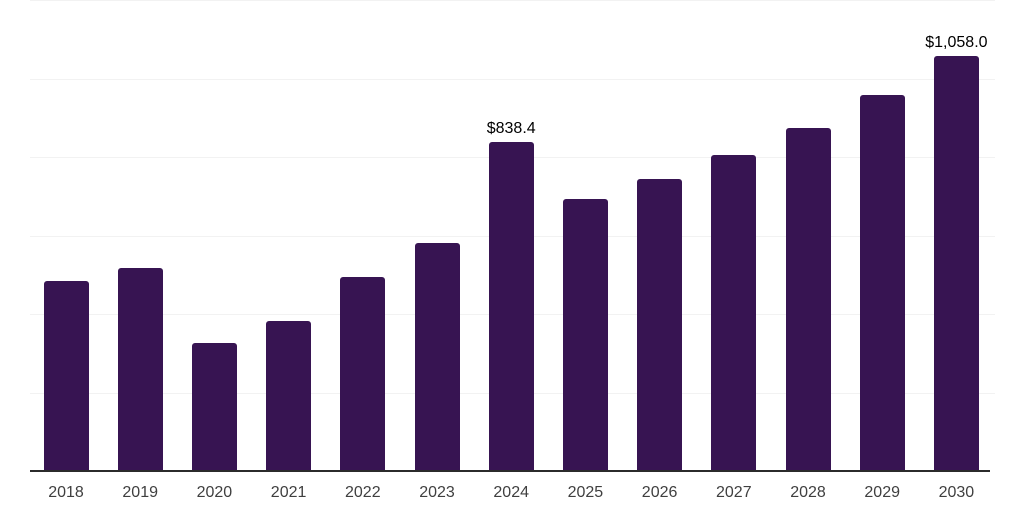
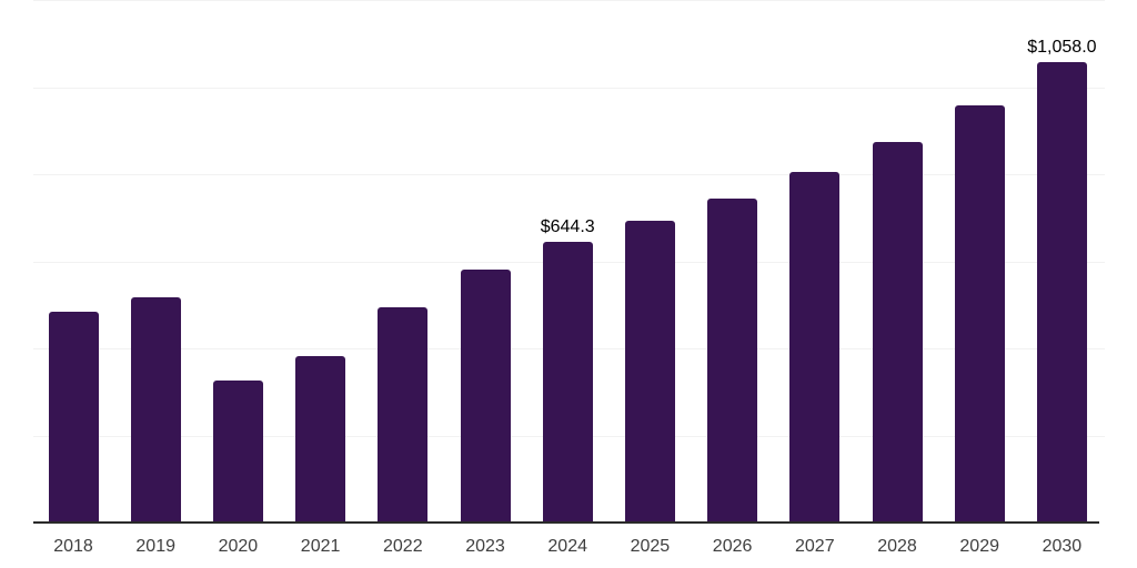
2024: $838.4 -> $644.3
